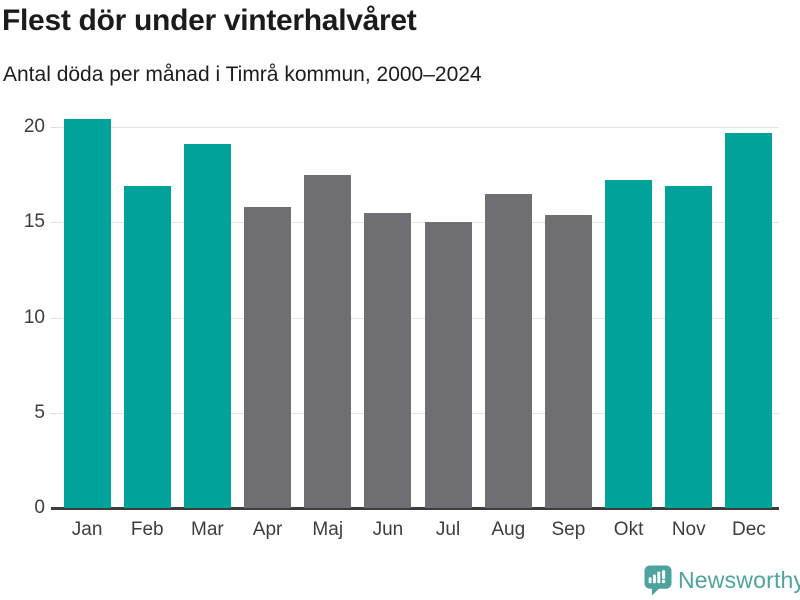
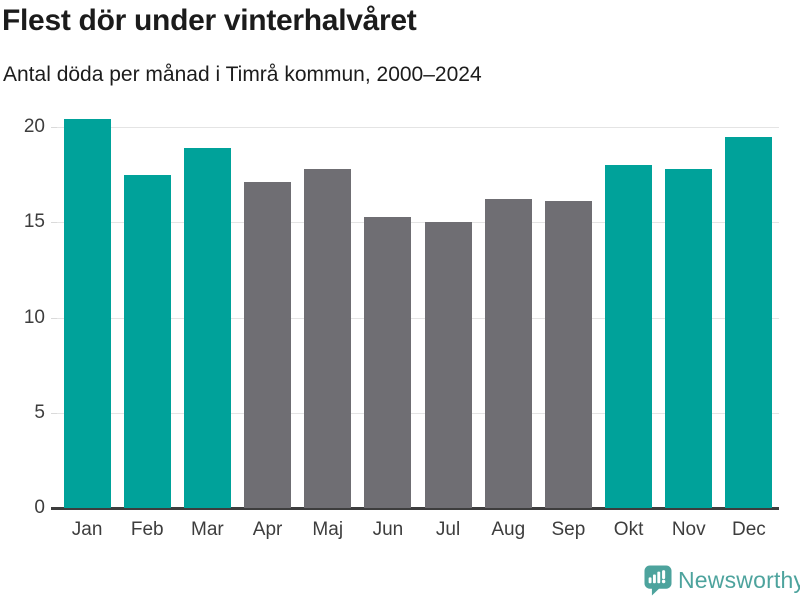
Feb: 16.9 -> 17.5
Mar: 19.1 -> 18.9
Apr: 15.8 -> 17.1
Maj: 17.5 -> 17.8
Jun: 15.5 -> 15.3
Aug: 16.5 -> 16.2
Sep: 15.4 -> 16.1
Okt: 17.2 -> 18.0
Nov: 16.9 -> 17.8
Dec: 19.7 -> 19.5
